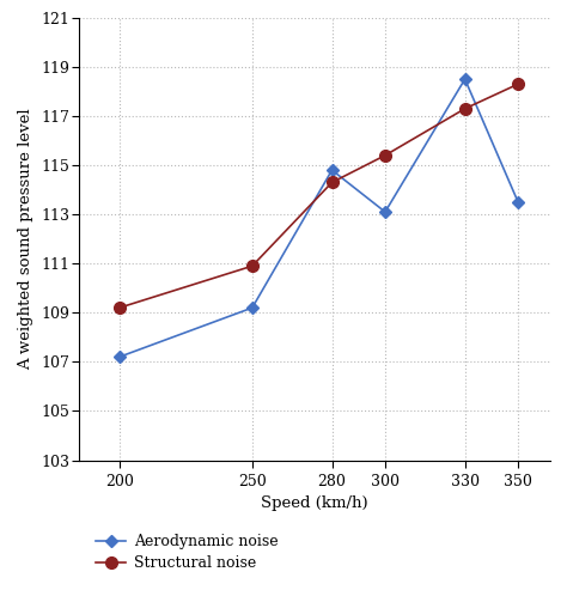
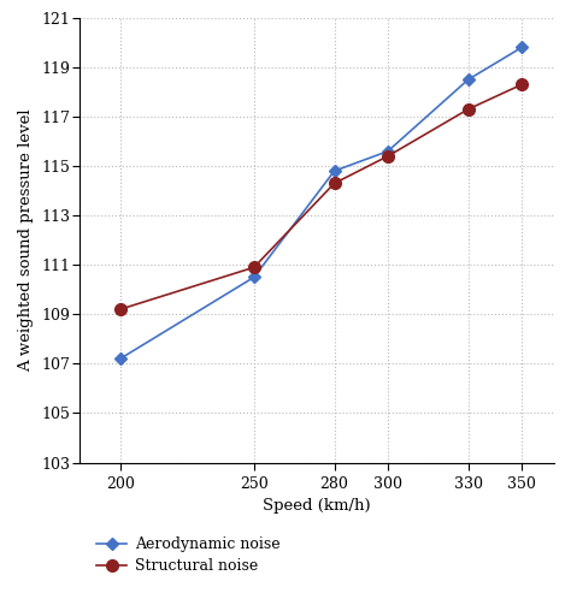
Aerodynamic noise/250: 109.2 -> 110.5
Aerodynamic noise/300: 113.1 -> 115.6
Aerodynamic noise/350: 113.5 -> 119.8
